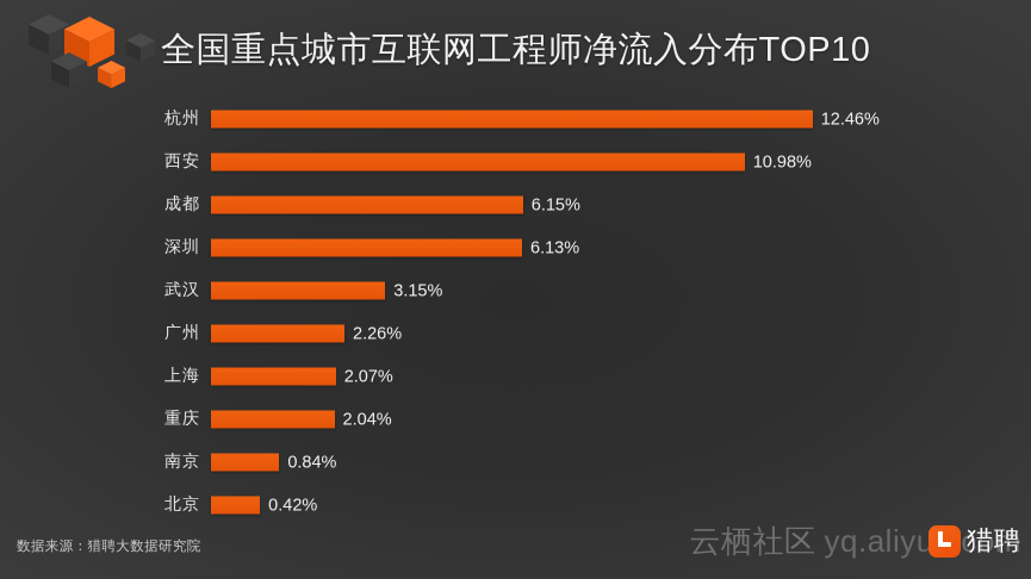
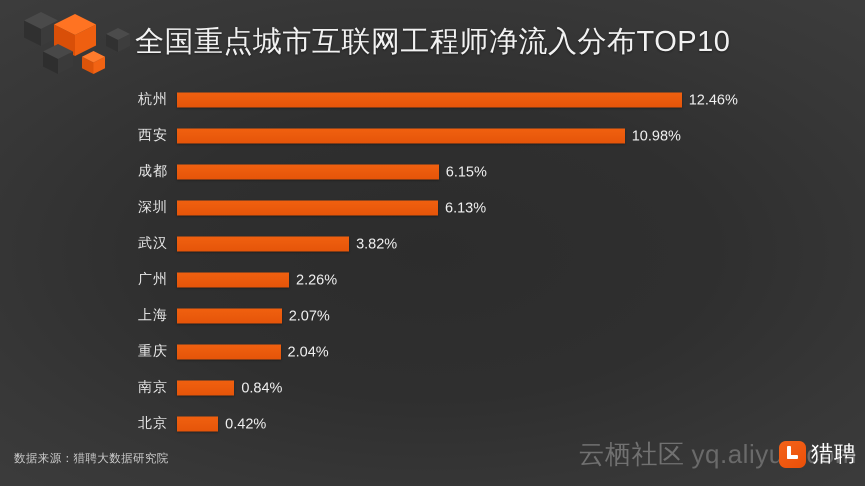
武汉: 3.15% -> 3.82%
